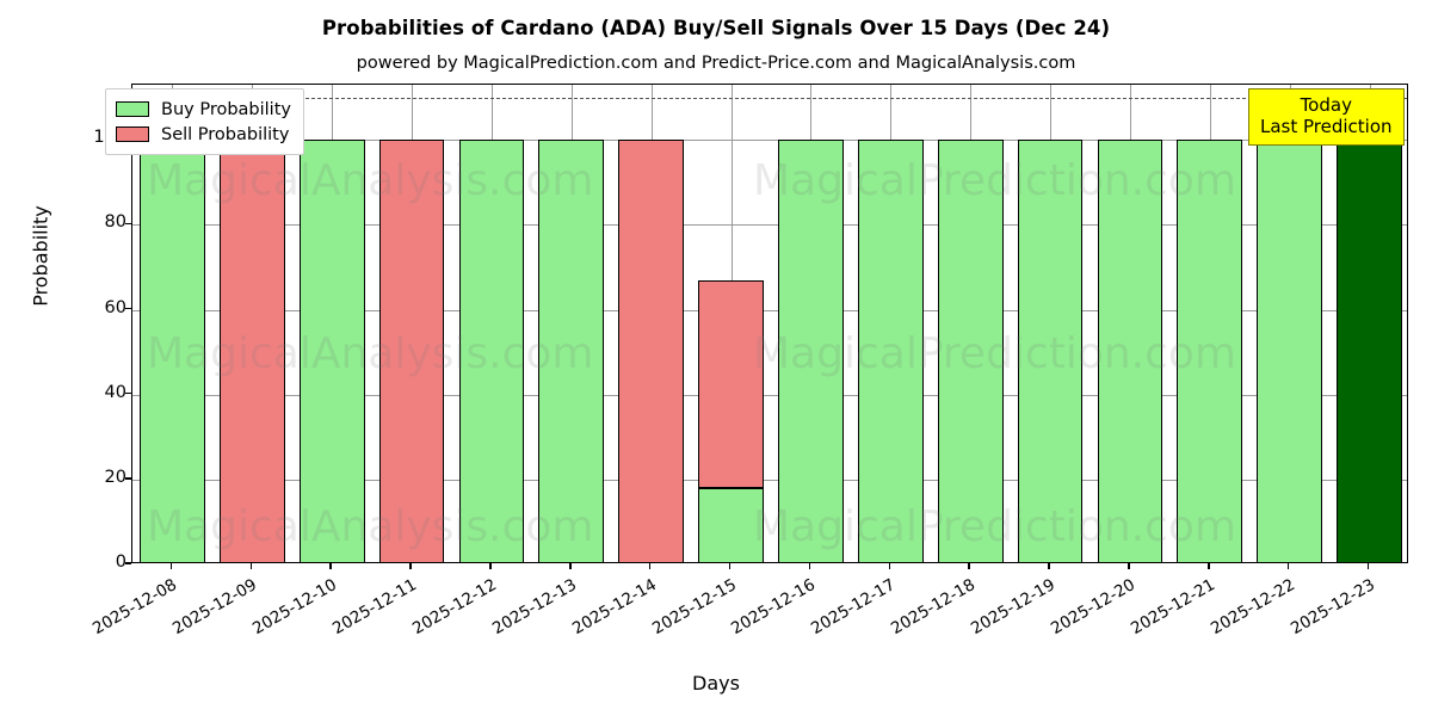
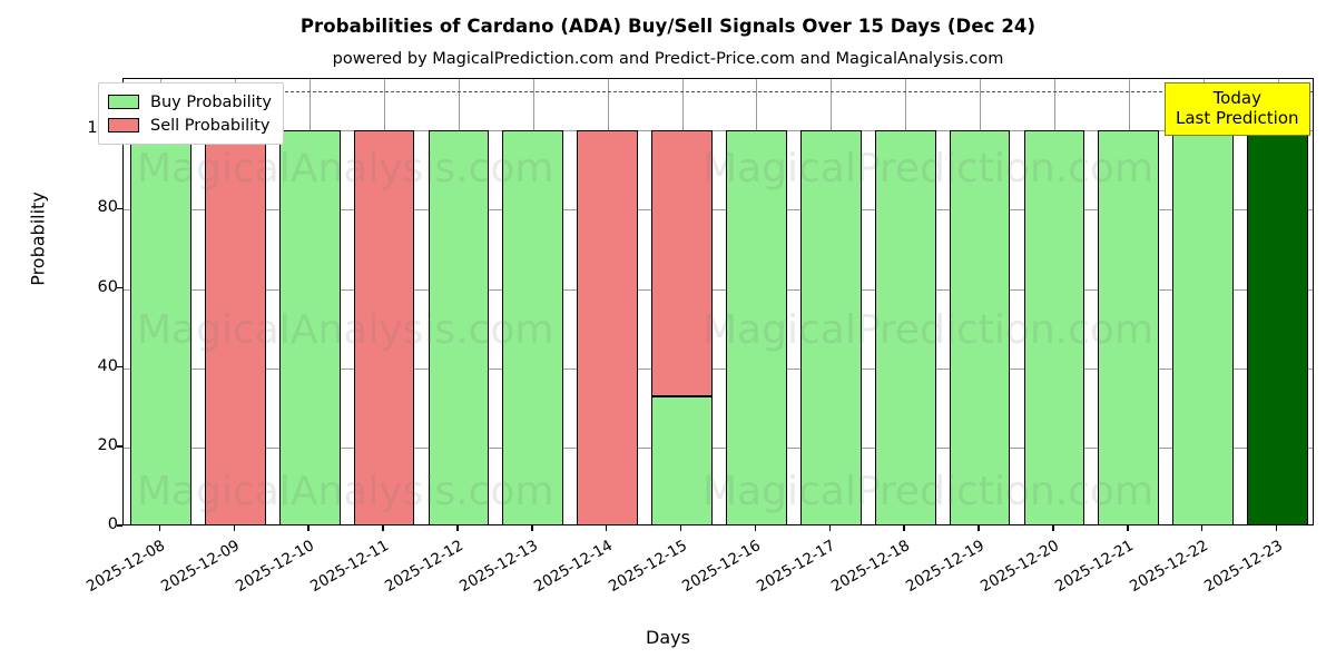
Buy Probability/2025-12-15: 18 -> 33
Sell Probability/2025-12-15: 49 -> 67
